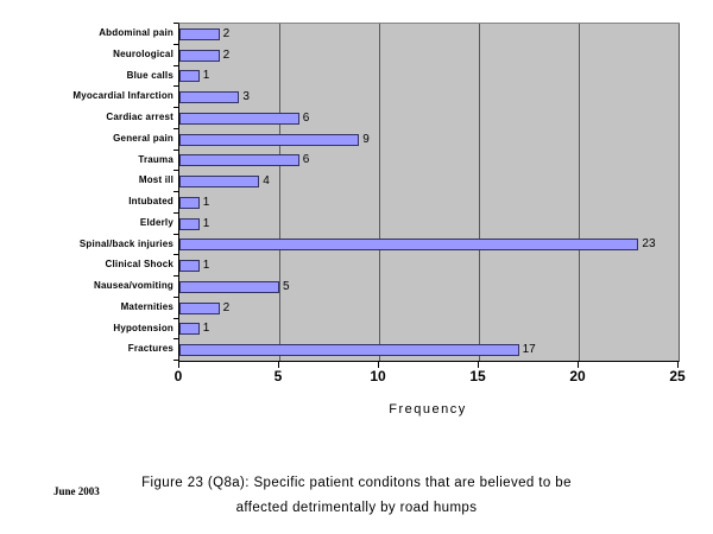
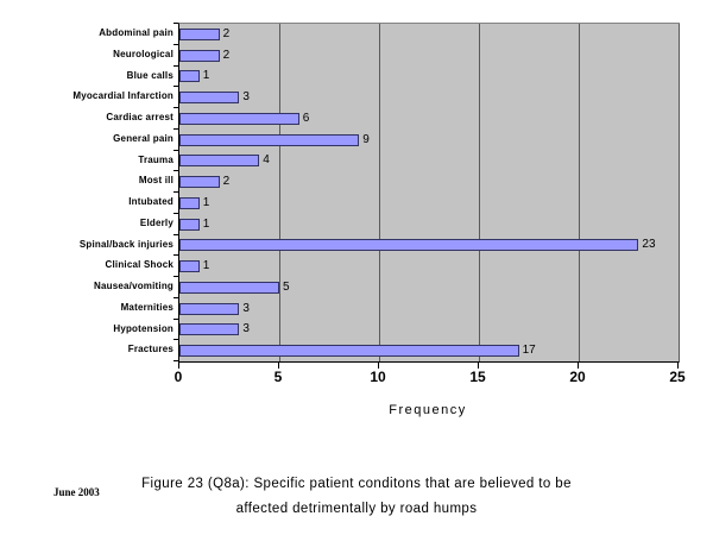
Trauma: 6 -> 4
Most ill: 4 -> 2
Maternities: 2 -> 3
Hypotension: 1 -> 3
